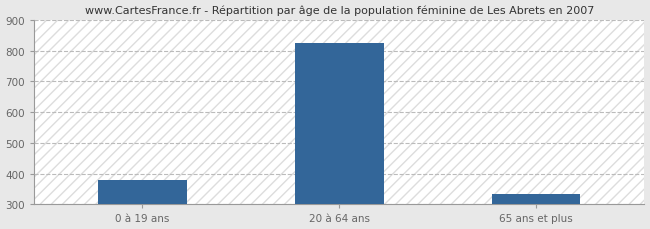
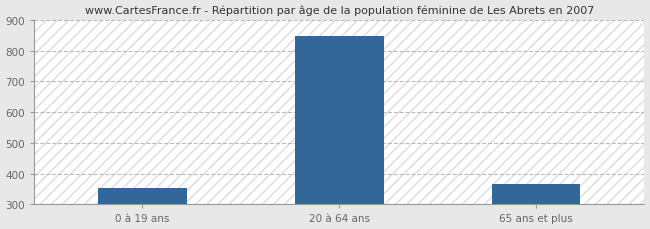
0 à 19 ans: 380 -> 355
20 à 64 ans: 825 -> 848
65 ans et plus: 335 -> 365
